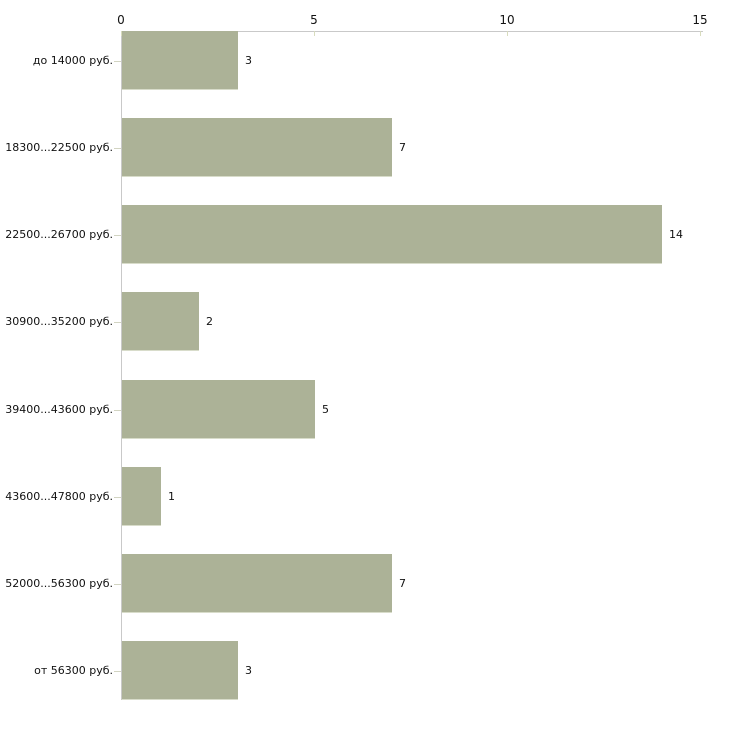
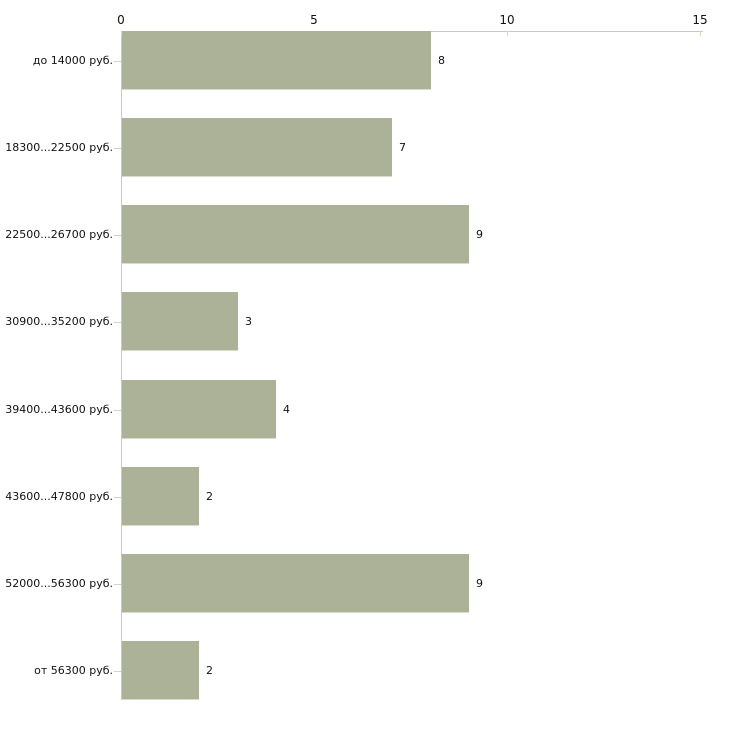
до 14000 руб.: 3 -> 8
22500...26700 руб.: 14 -> 9
30900...35200 руб.: 2 -> 3
39400...43600 руб.: 5 -> 4
43600...47800 руб.: 1 -> 2
52000...56300 руб.: 7 -> 9
от 56300 руб.: 3 -> 2
